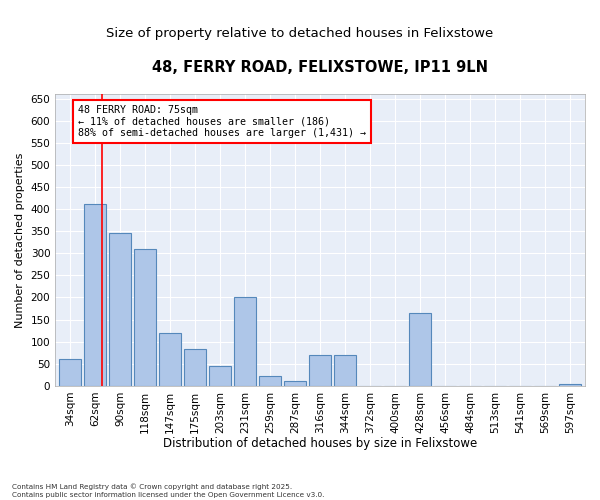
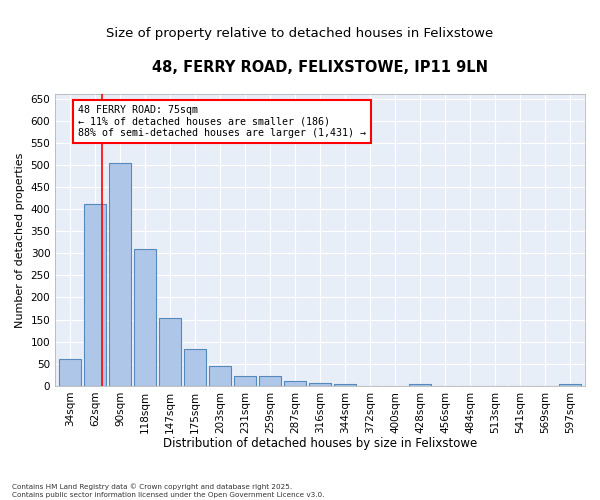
90sqm: 345 -> 505
147sqm: 120 -> 153
231sqm: 200 -> 22
316sqm: 70 -> 7
344sqm: 70 -> 5
428sqm: 165 -> 4
